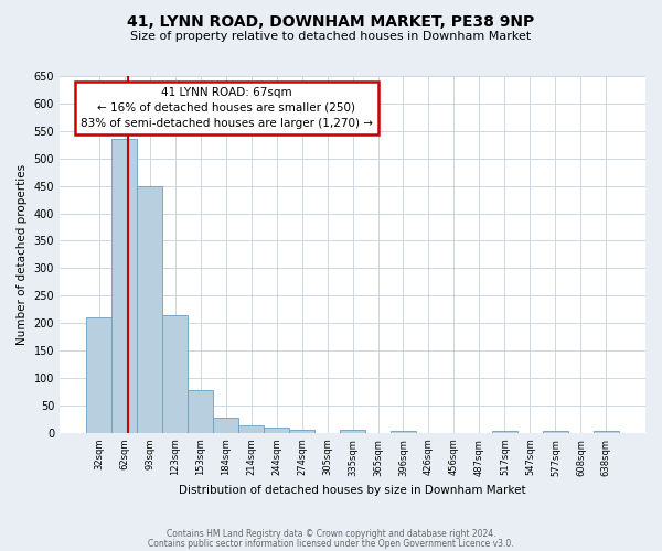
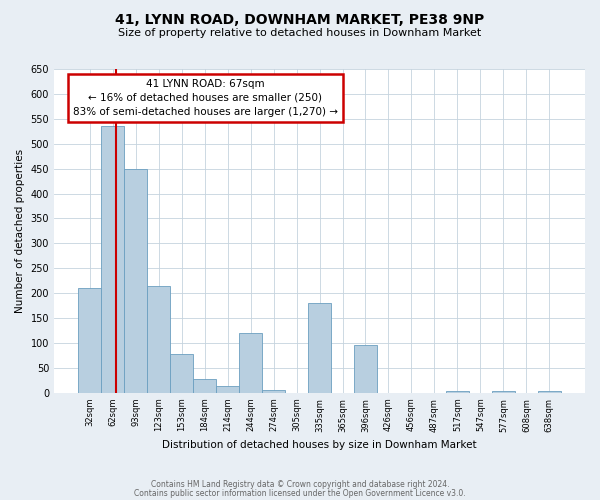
244sqm: 10 -> 120
335sqm: 5 -> 180
396sqm: 4 -> 95
